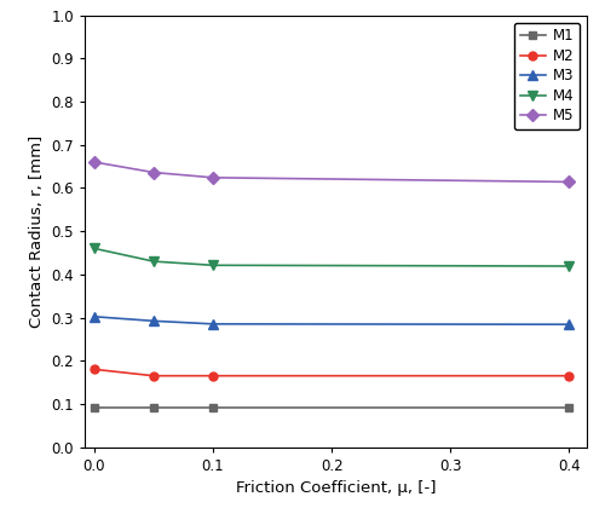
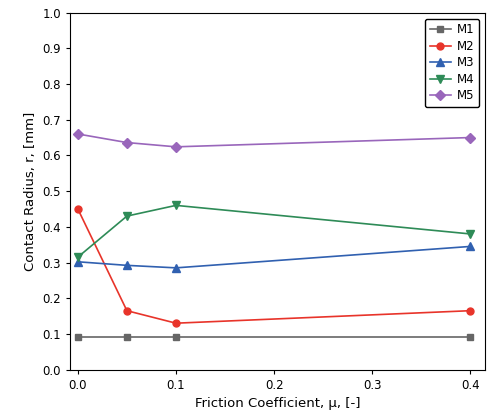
M2/0.0: 0.180 -> 0.450
M4/0.0: 0.460 -> 0.315
M2/0.1: 0.165 -> 0.130
M4/0.1: 0.421 -> 0.460
M3/0.4: 0.284 -> 0.345
M4/0.4: 0.419 -> 0.380
M5/0.4: 0.614 -> 0.650
